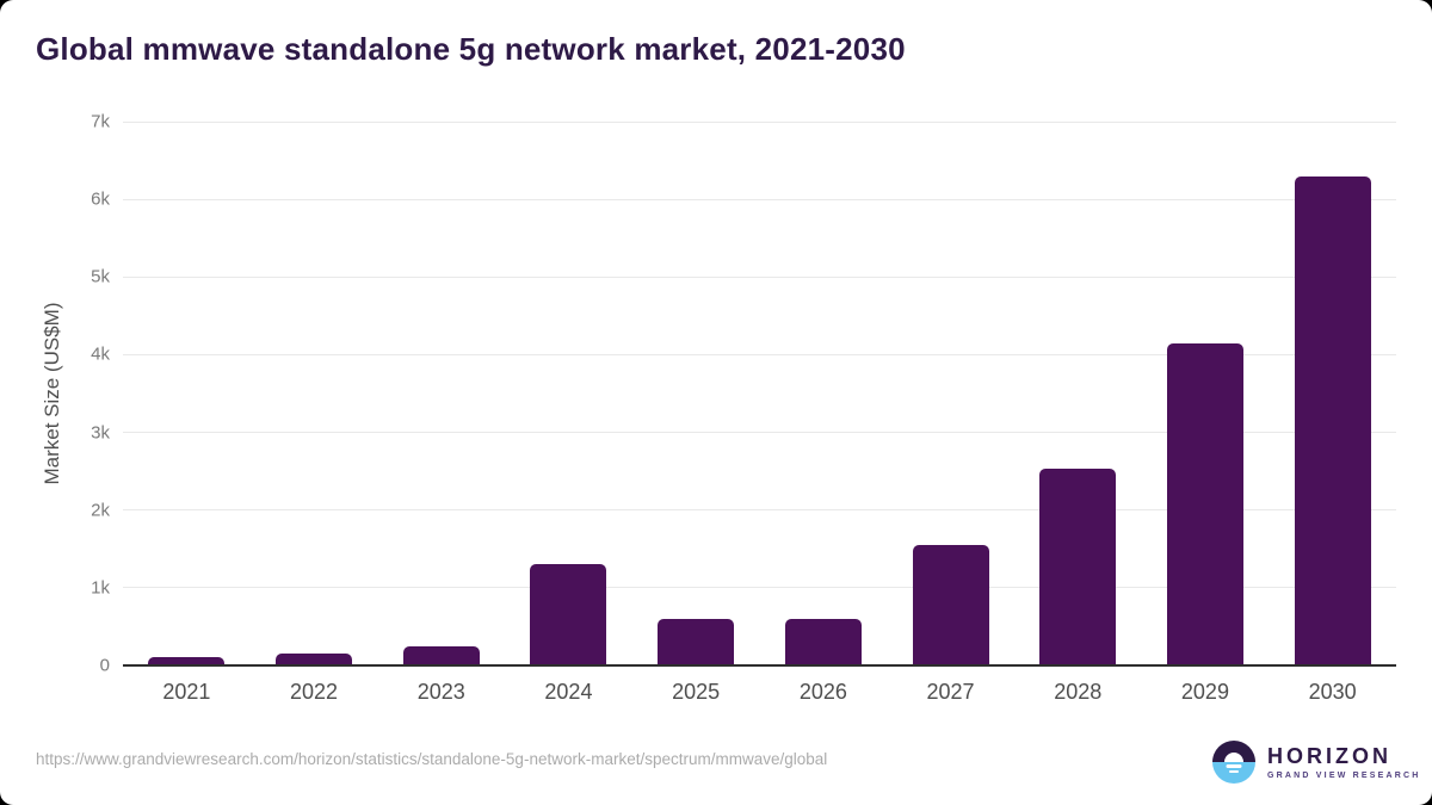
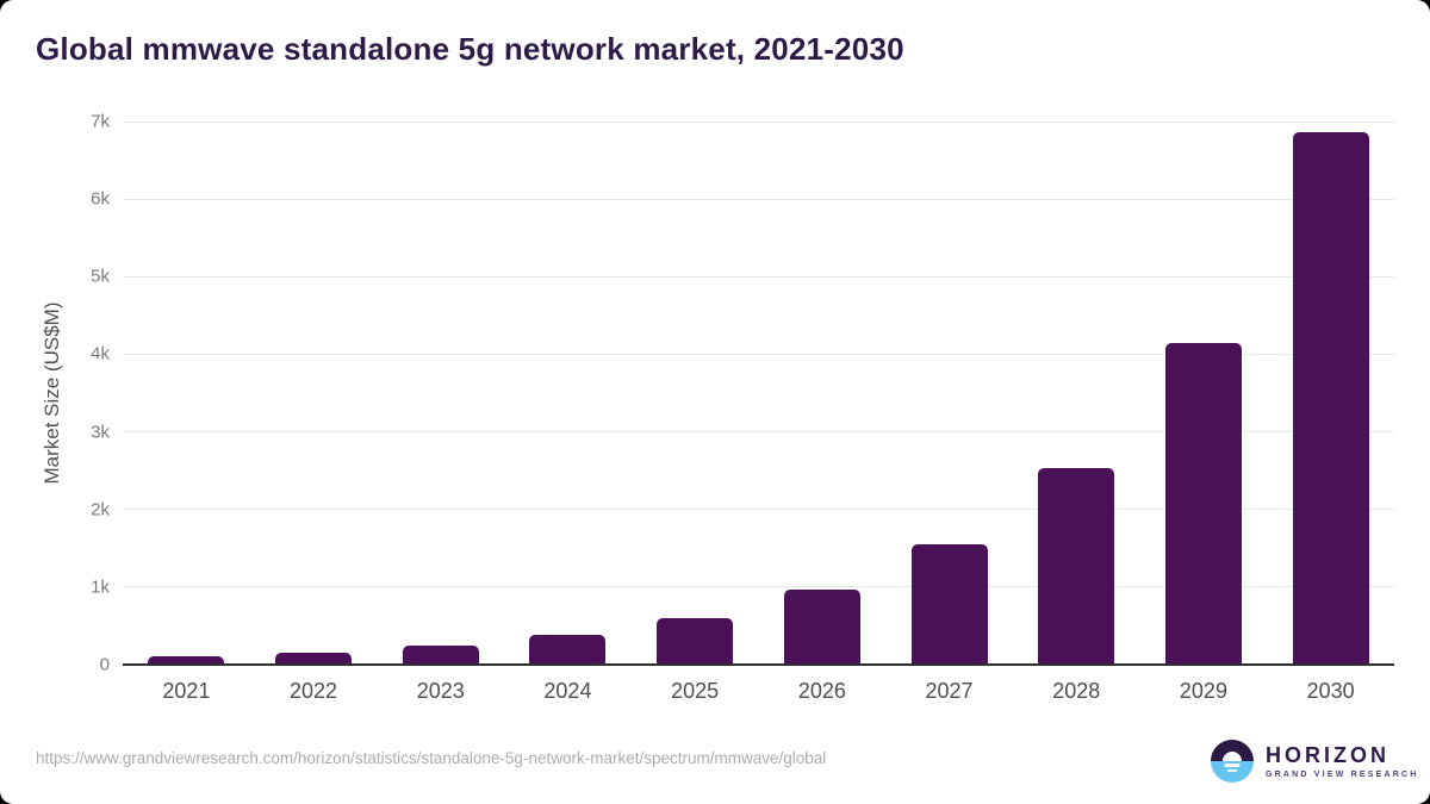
2024: 1.3k -> 0.4k
2026: 0.6k -> 1.0k
2030: 6.3k -> 6.9k
